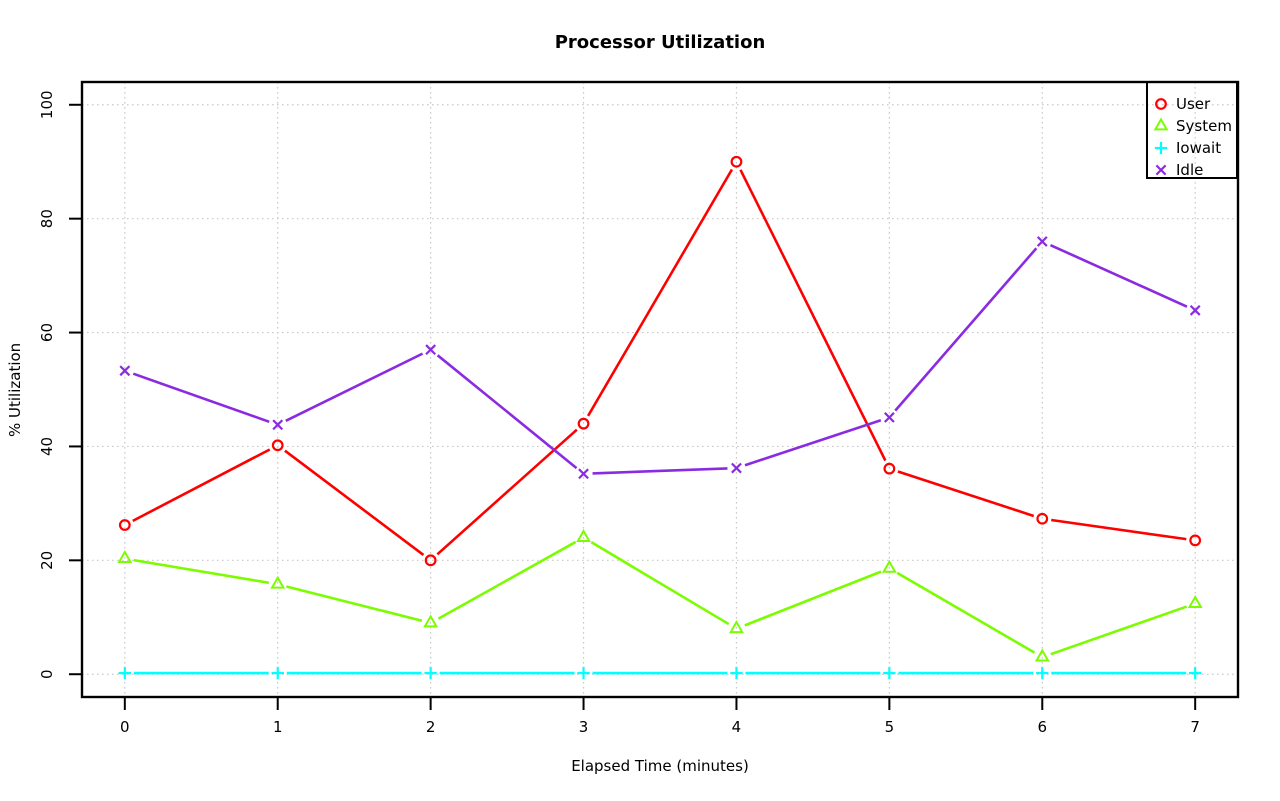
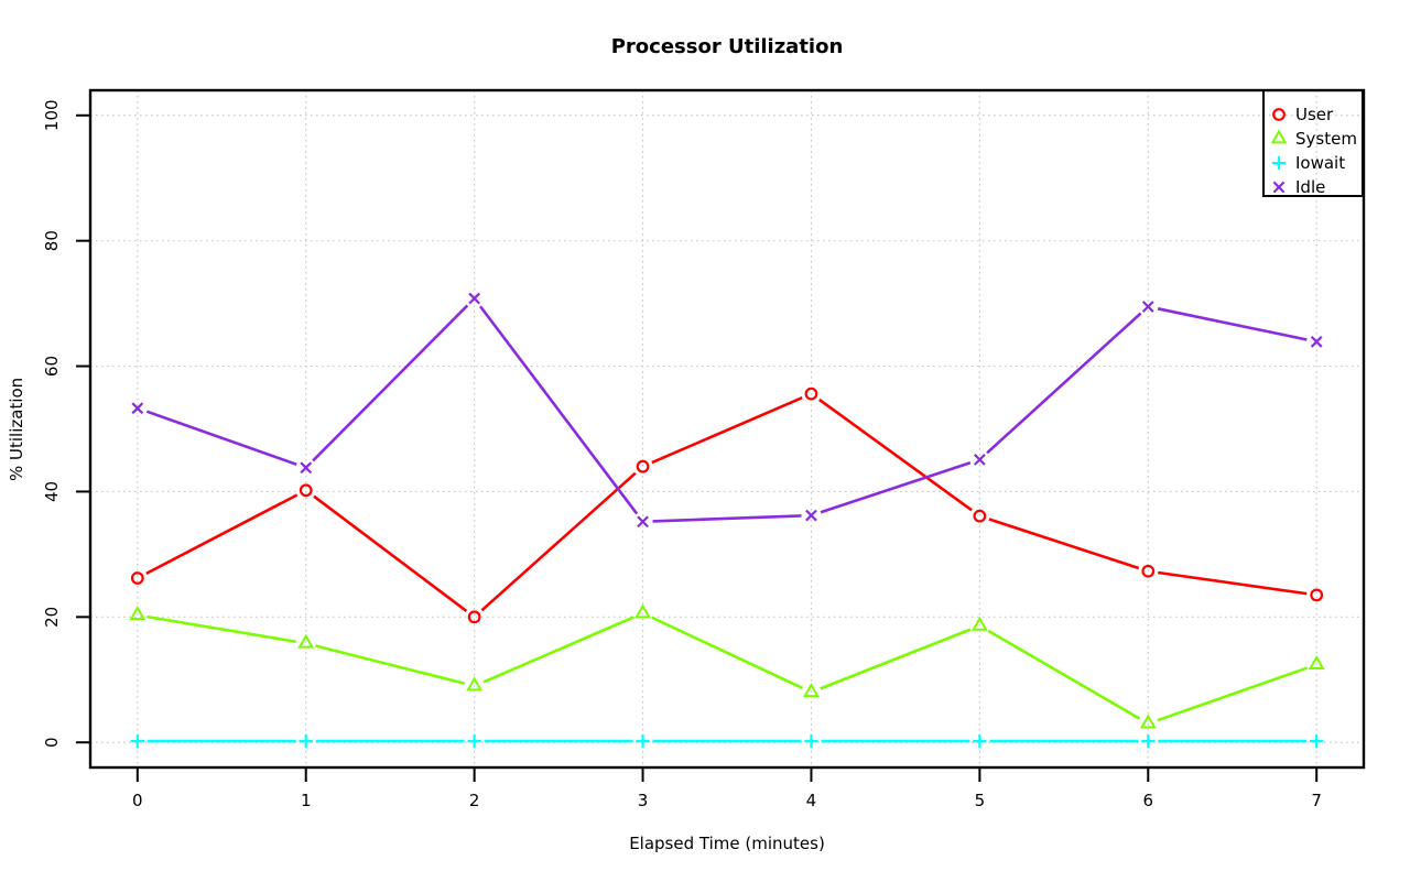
Idle/2: 57 -> 71
System/3: 24 -> 21
User/4: 90 -> 56
Idle/6: 76 -> 70
